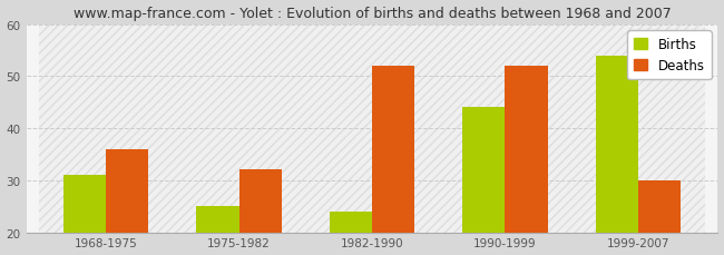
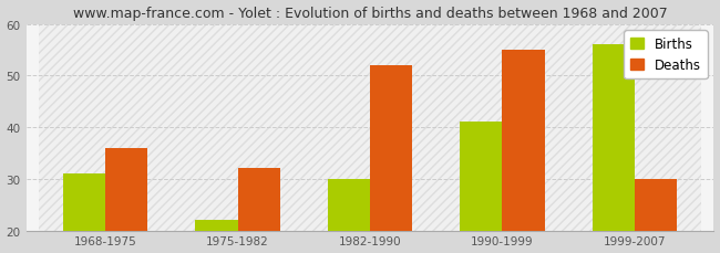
Births/1975-1982: 25 -> 22
Births/1982-1990: 24 -> 30
Births/1990-1999: 44 -> 41
Deaths/1990-1999: 52 -> 55
Births/1999-2007: 54 -> 56
